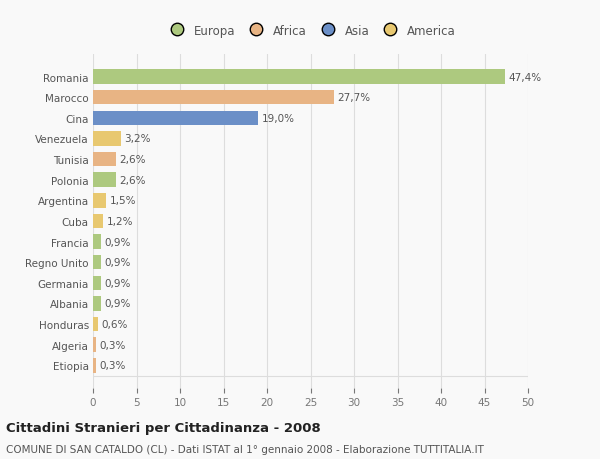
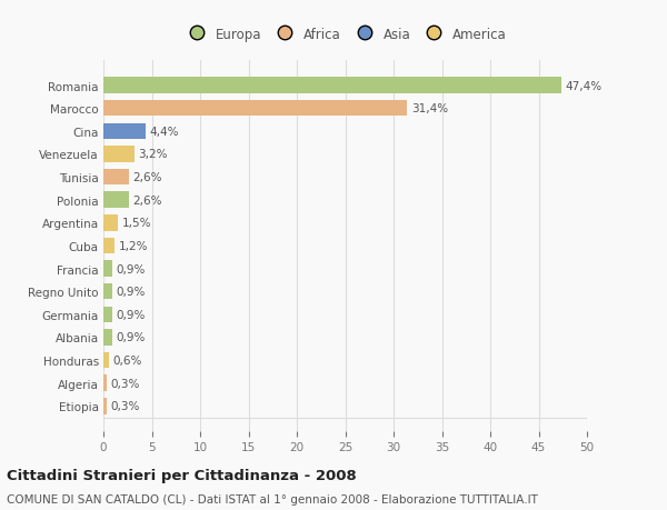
Marocco: 27,7% -> 31,4%
Cina: 19,0% -> 4,4%
